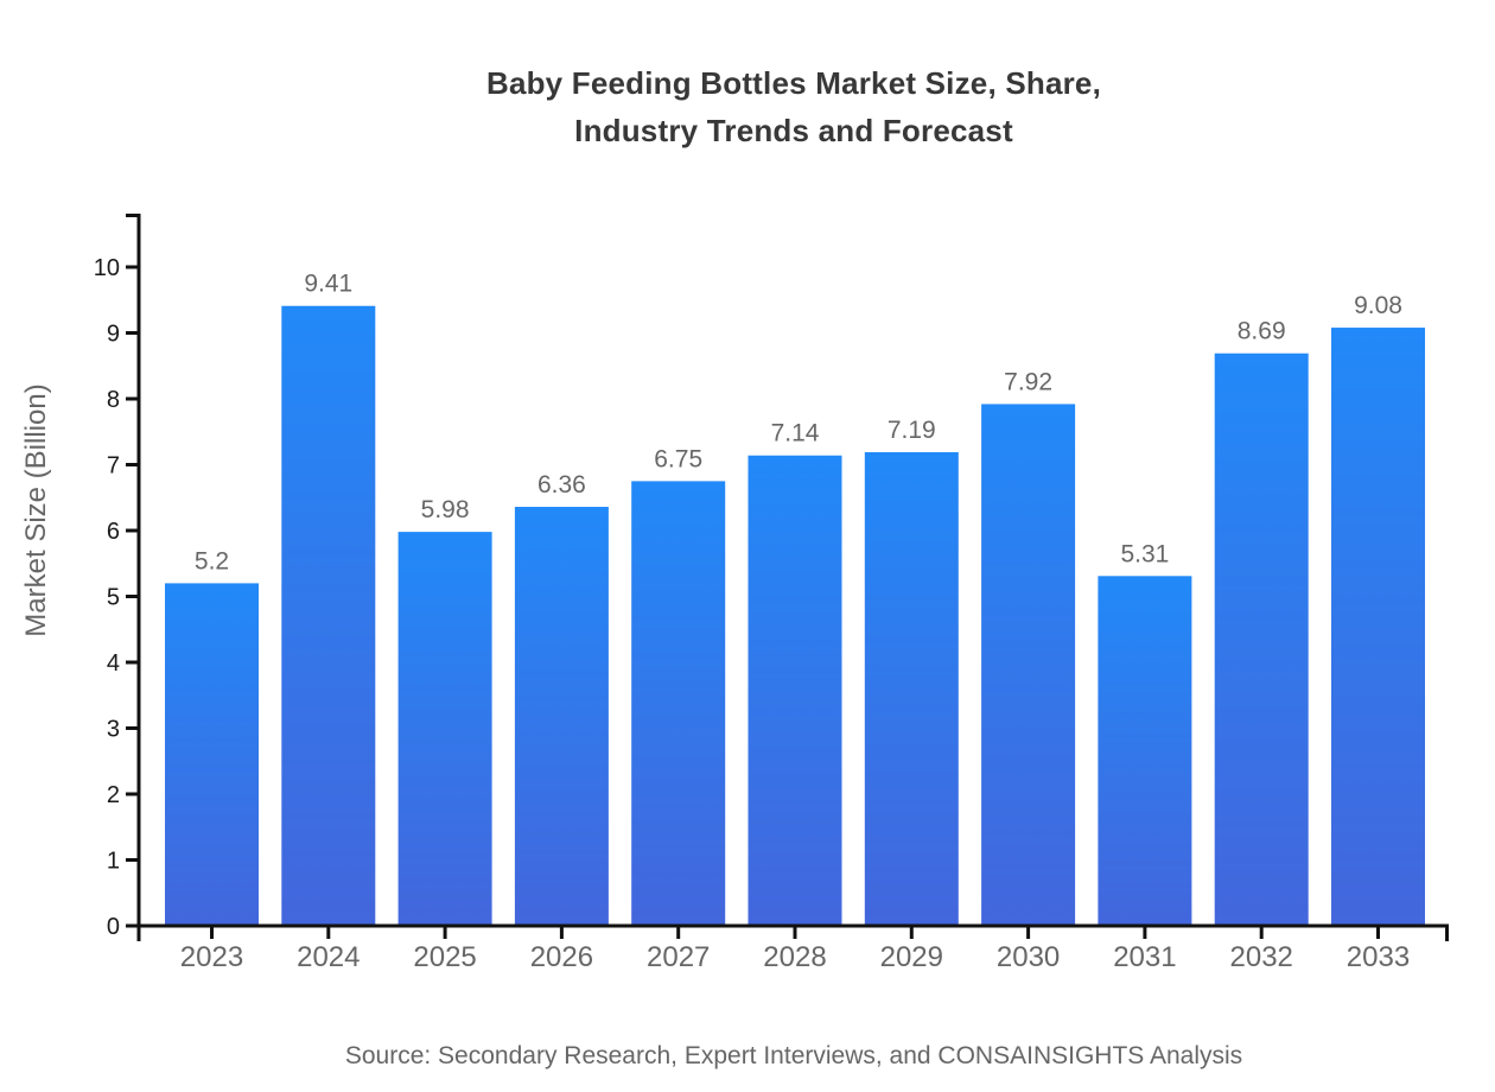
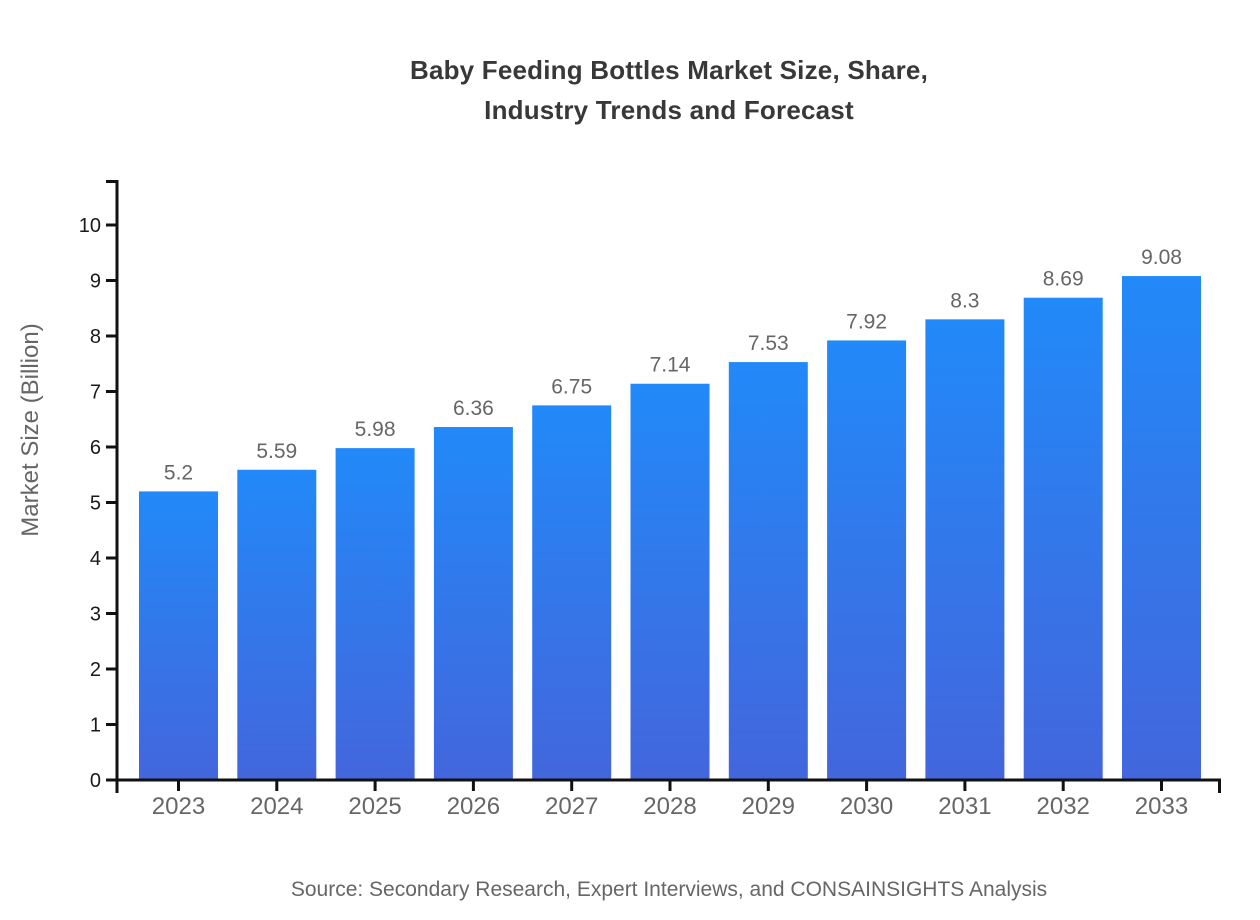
2024: 9.41 -> 5.59
2029: 7.19 -> 7.53
2031: 5.31 -> 8.3
